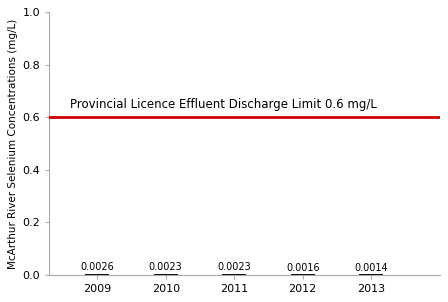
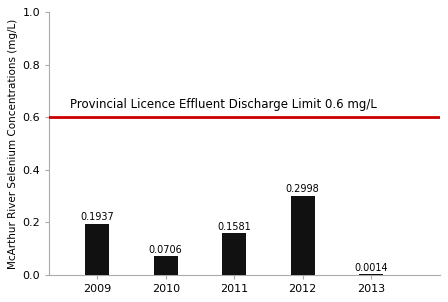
2009: 0.0026 -> 0.1937
2010: 0.0023 -> 0.0706
2011: 0.0023 -> 0.1581
2012: 0.0016 -> 0.2998
